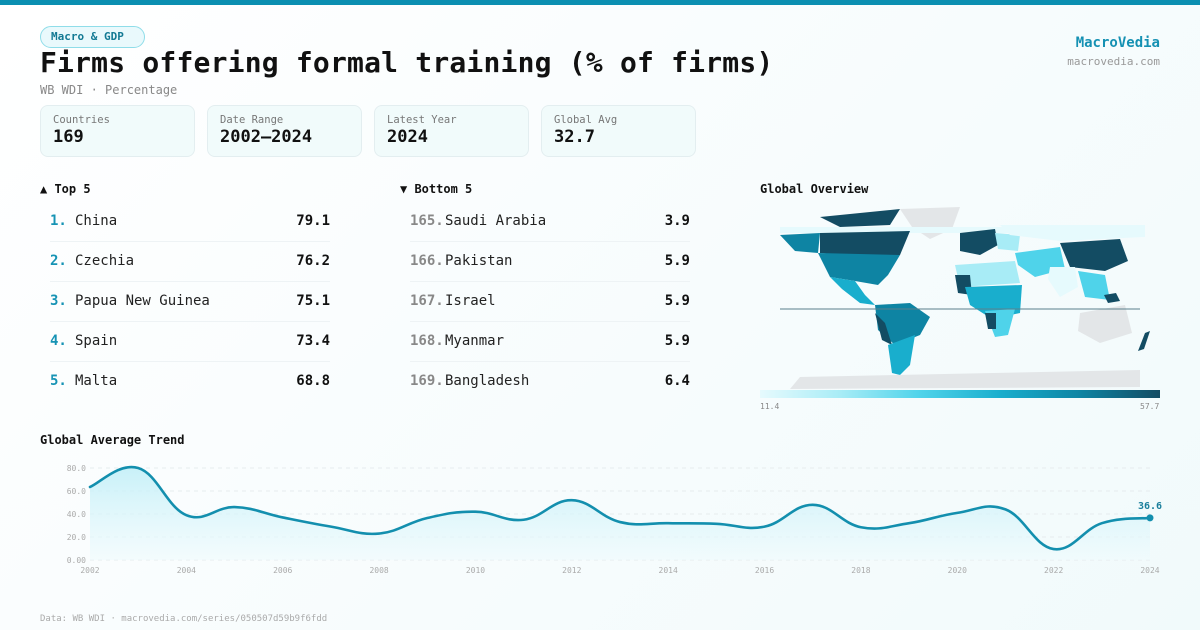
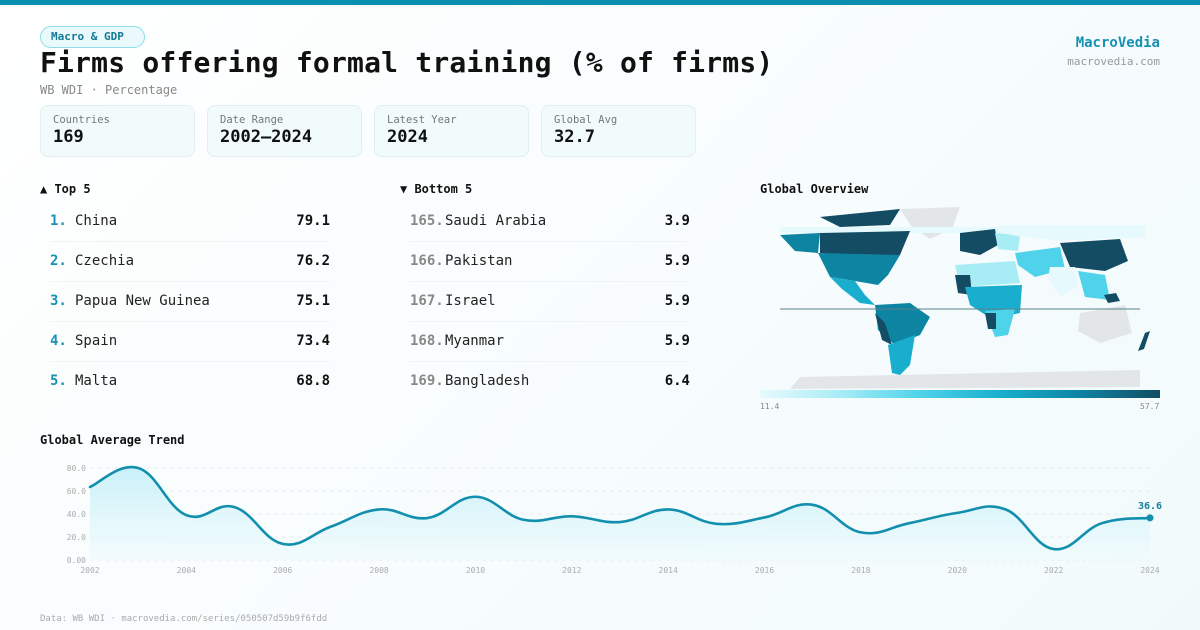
2006: 37 -> 14
2008: 23 -> 44
2010: 42 -> 55
2012: 52 -> 38
2014: 32 -> 44
2016: 29 -> 37
2018: 28 -> 24
